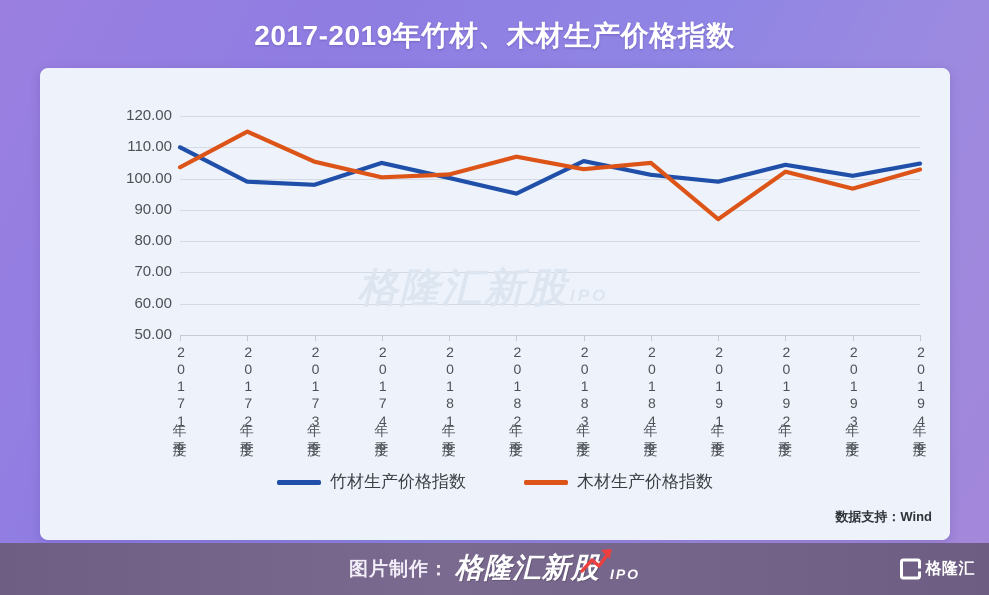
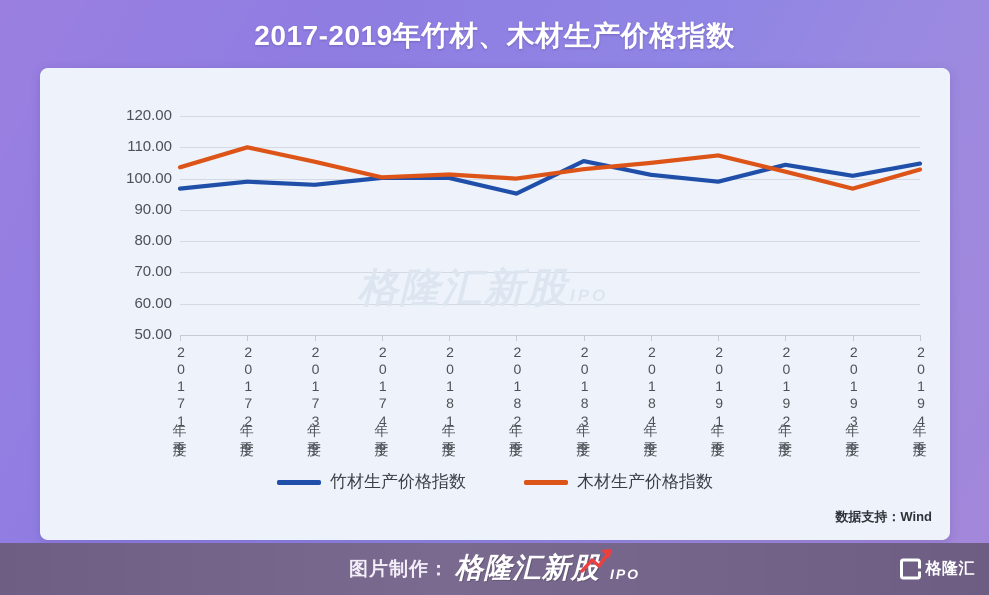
竹材生产价格指数/2017年1季度: 110 -> 97
木材生产价格指数/2017年2季度: 115 -> 110
竹材生产价格指数/2017年4季度: 105 -> 100
木材生产价格指数/2018年2季度: 107 -> 100
木材生产价格指数/2019年1季度: 87 -> 107
